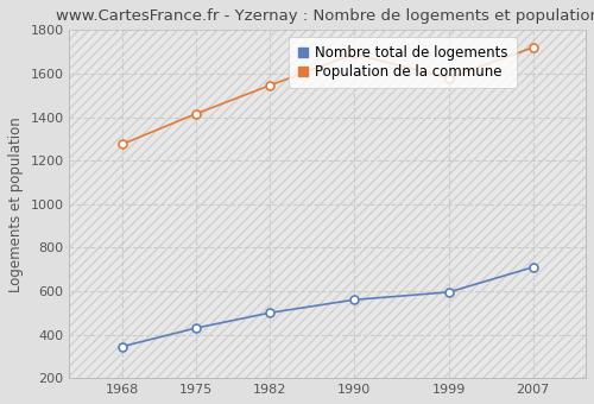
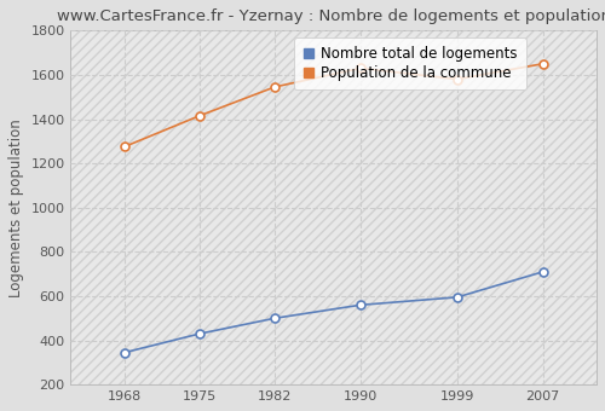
Population de la commune/1990: 1690 -> 1630
Population de la commune/2007: 1720 -> 1650
